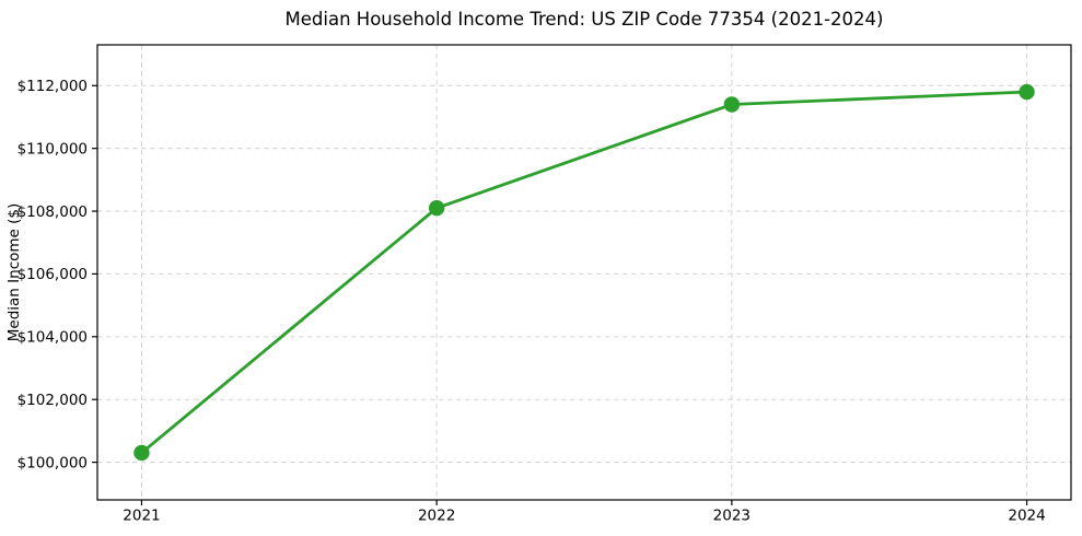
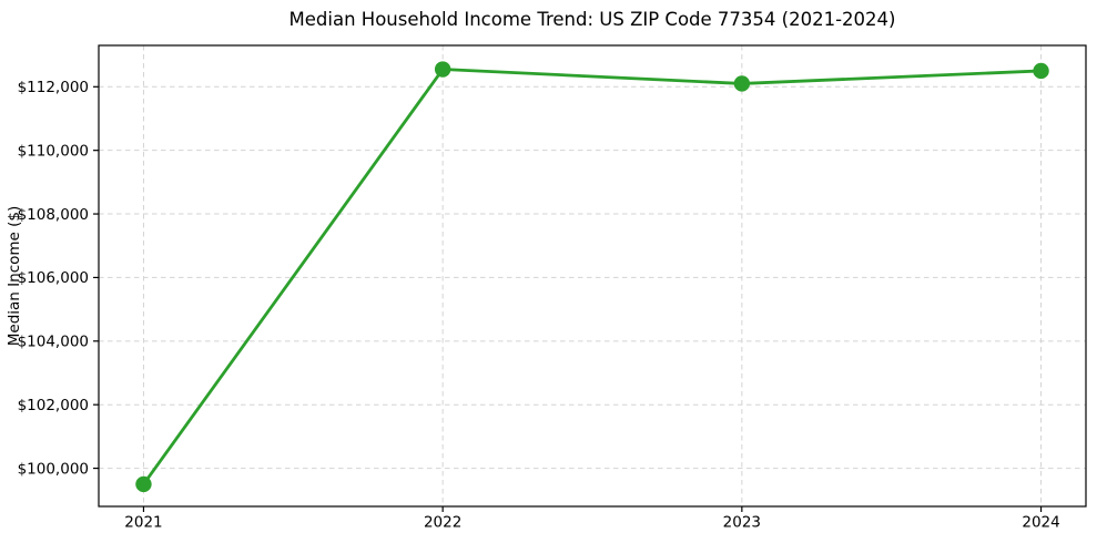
2021: $100300 -> $99500
2022: $108100 -> $112600
2023: $111400 -> $112100
2024: $111800 -> $112500
